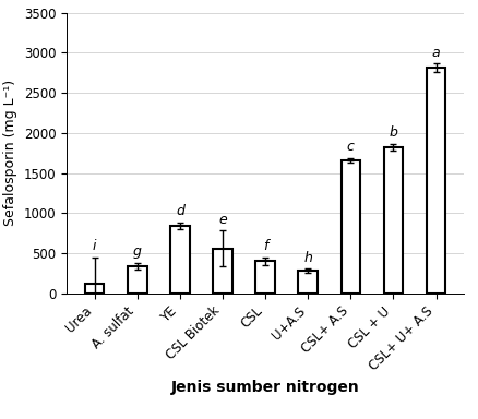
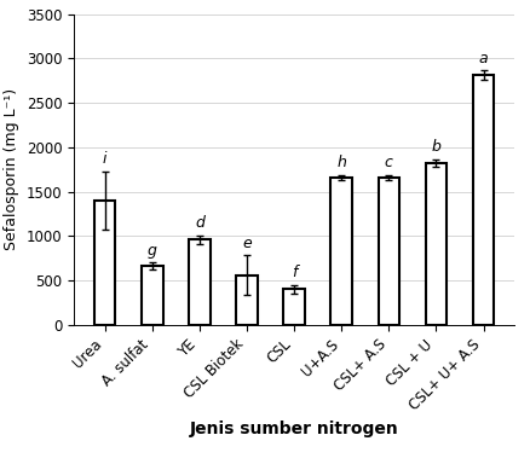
Urea: 120 -> 1400
A. sulfat: 340 -> 660
YE: 840 -> 960
U+A.S: 280 -> 1660
